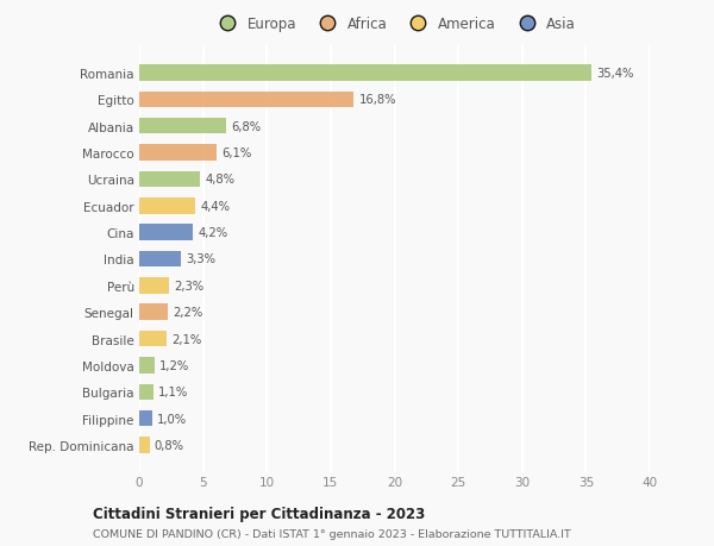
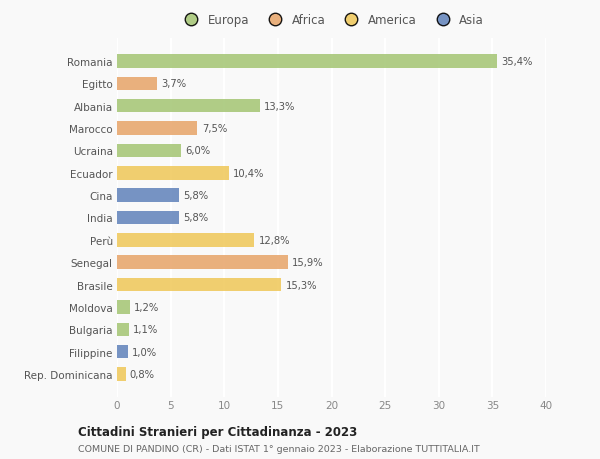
Egitto: 16,8% -> 3,7%
Albania: 6,8% -> 13,3%
Marocco: 6,1% -> 7,5%
Ucraina: 4,8% -> 6,0%
Ecuador: 4,4% -> 10,4%
Cina: 4,2% -> 5,8%
India: 3,3% -> 5,8%
Perù: 2,3% -> 12,8%
Senegal: 2,2% -> 15,9%
Brasile: 2,1% -> 15,3%
